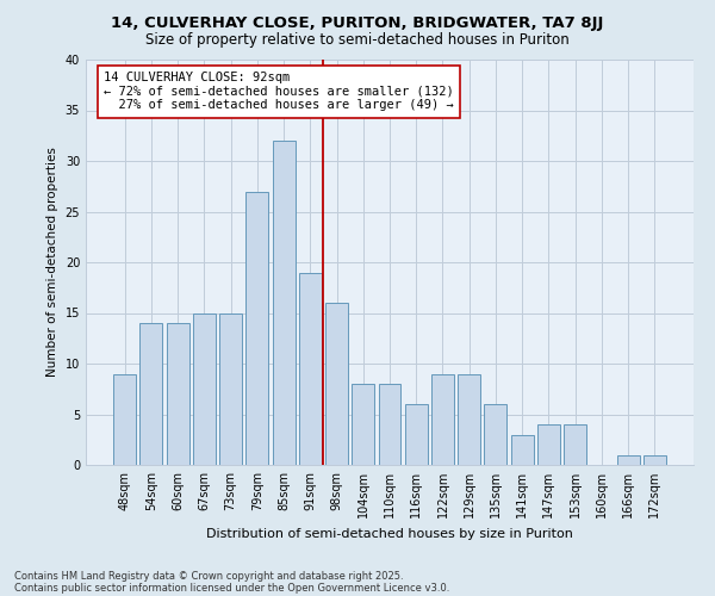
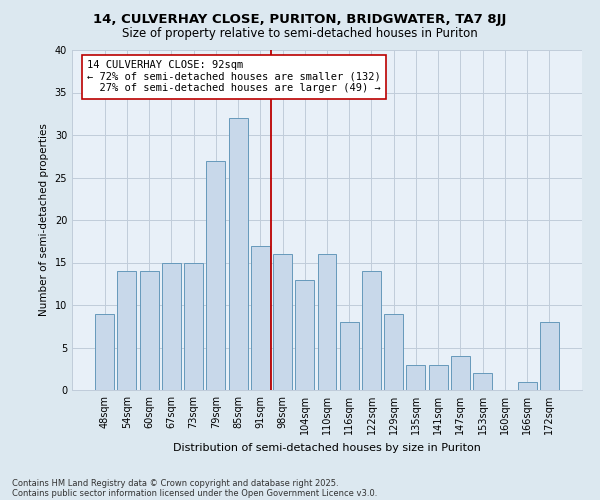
91sqm: 19 -> 17
104sqm: 8 -> 13
110sqm: 8 -> 16
116sqm: 6 -> 8
122sqm: 9 -> 14
135sqm: 6 -> 3
153sqm: 4 -> 2
172sqm: 1 -> 8
